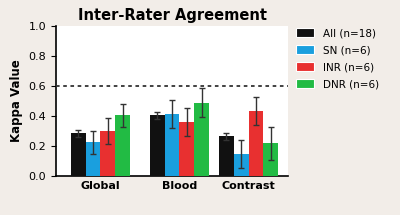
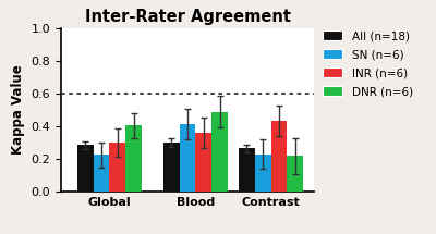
All (n=18)/Blood: 0.41 -> 0.30
SN (n=6)/Contrast: 0.15 -> 0.23
